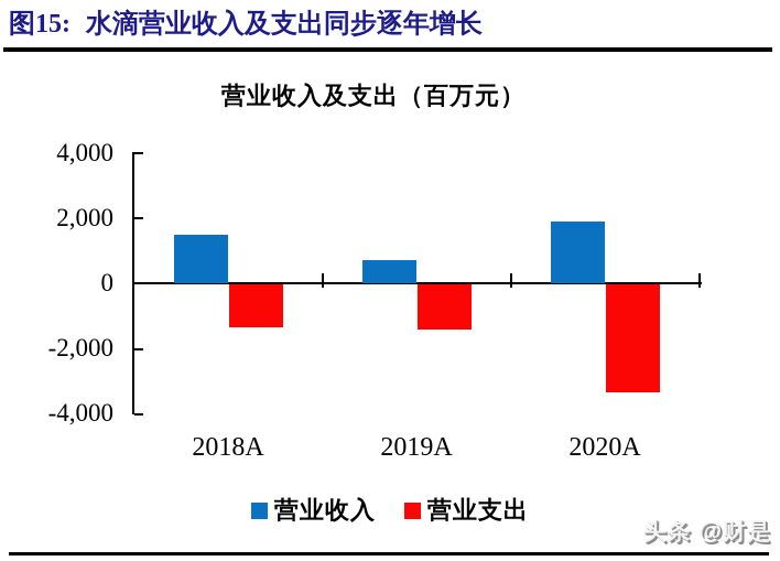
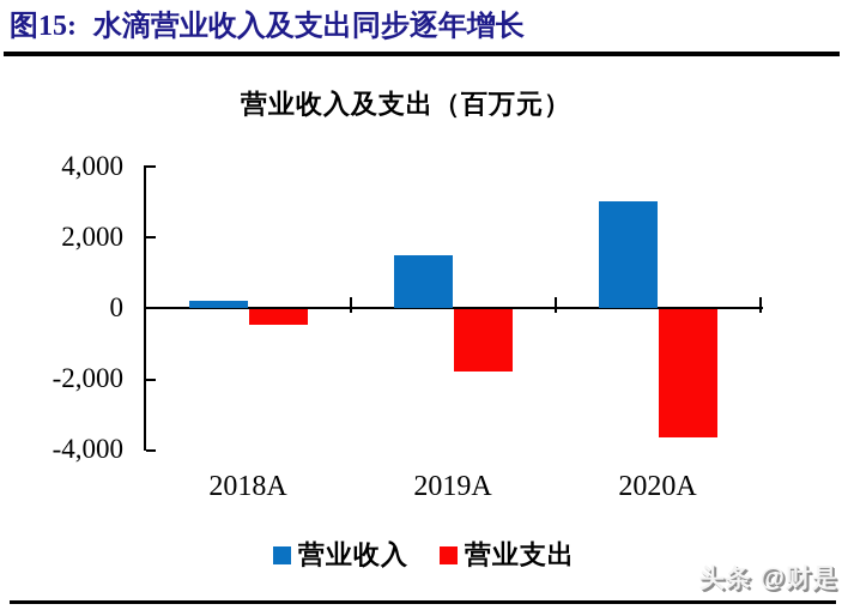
营业收入/2018A: 1500 -> 200
营业支出/2018A: -1300 -> -400
营业收入/2019A: 700 -> 1500
营业支出/2019A: -1400 -> -1800
营业收入/2020A: 1900 -> 3000
营业支出/2020A: -3300 -> -3600
